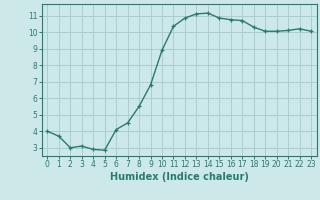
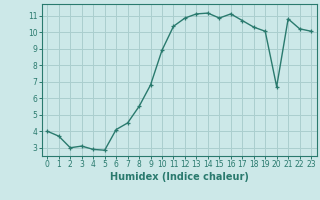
16: 10.8 -> 11.1
20: 10.1 -> 6.7
21: 10.1 -> 10.8
